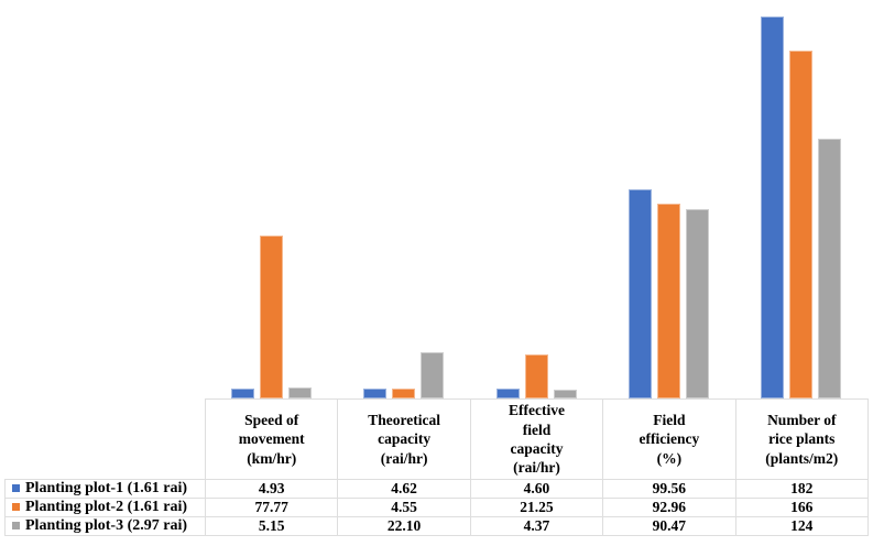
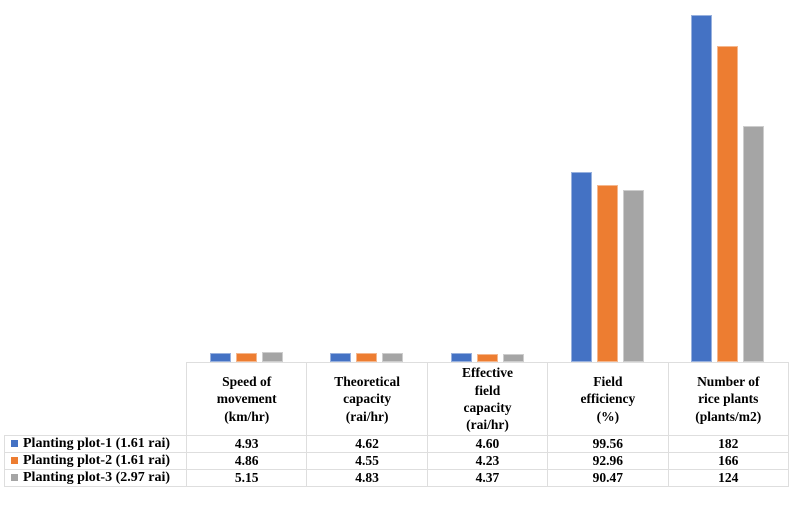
Planting plot-2 (1.61 rai)/Speed of movement (km/hr): 77.77 -> 4.86
Planting plot-3 (2.97 rai)/Theoretical capacity (rai/hr): 22.10 -> 4.83
Planting plot-2 (1.61 rai)/Effective field capacity (rai/hr): 21.25 -> 4.23
